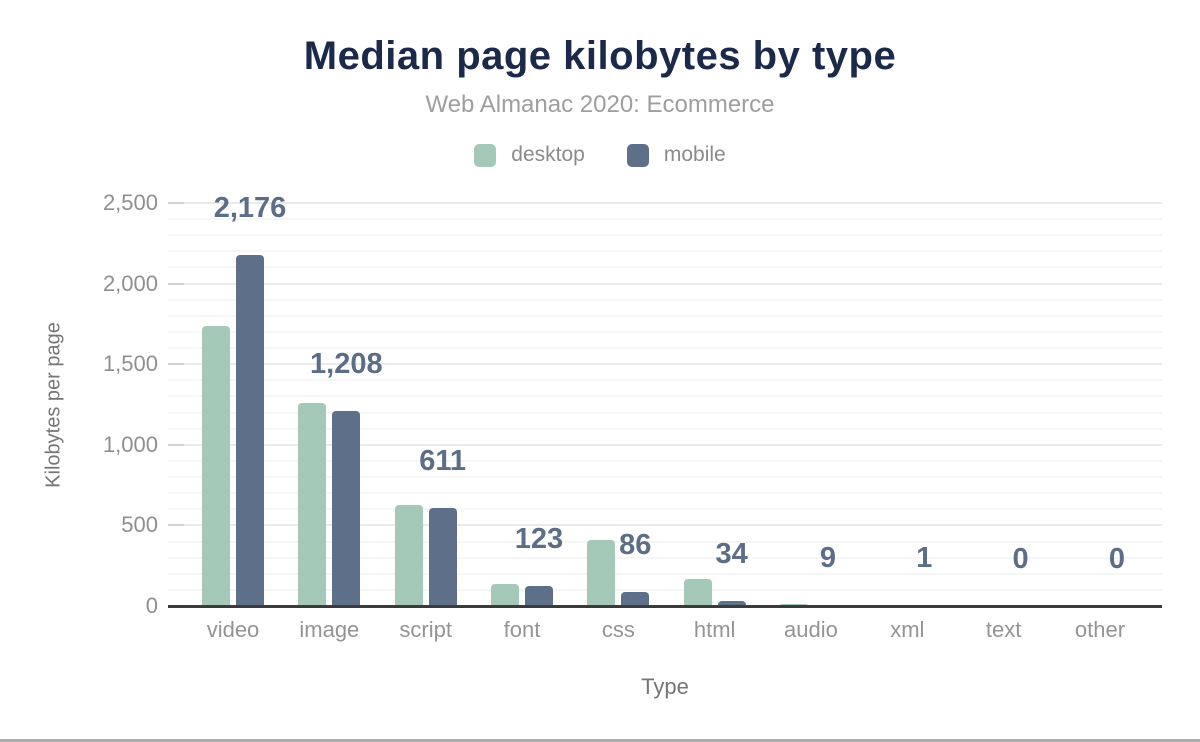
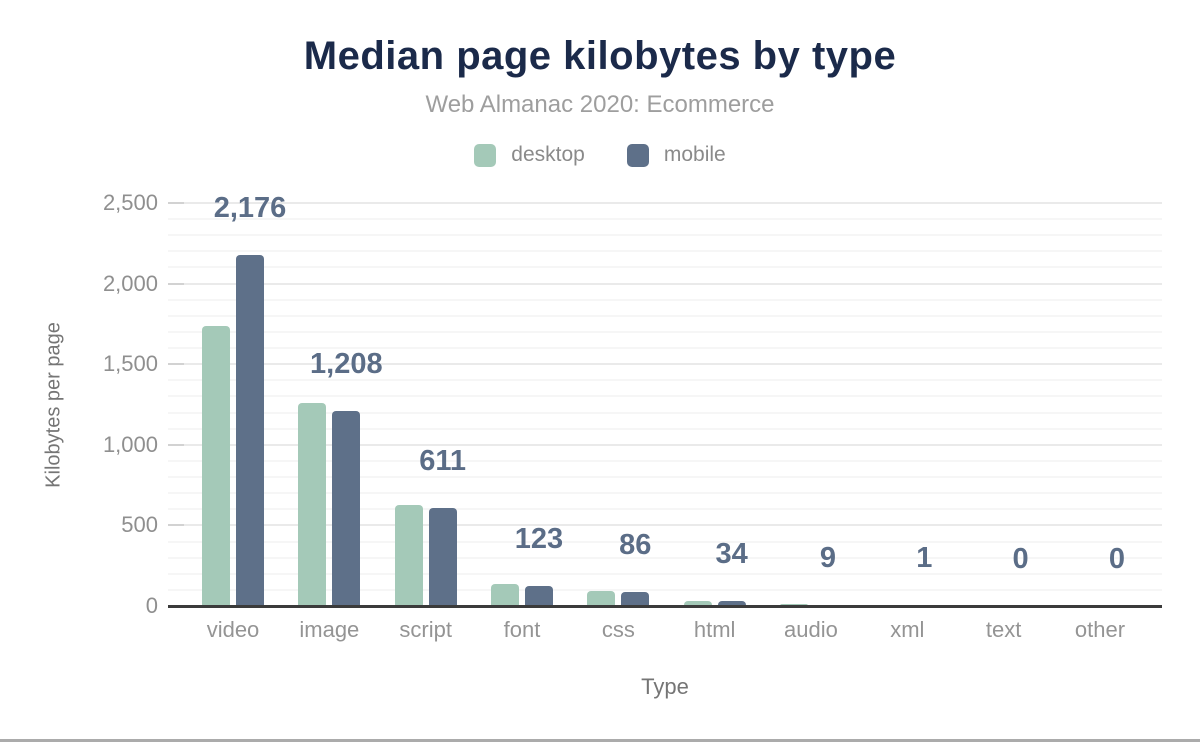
desktop/css: 410 -> 90
desktop/html: 170 -> 30
